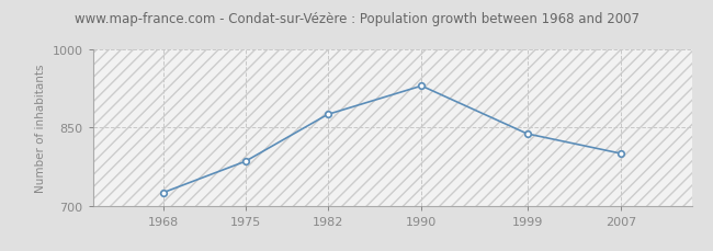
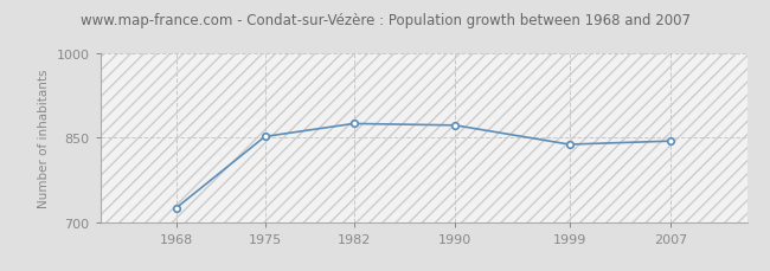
1975: 785 -> 852
1990: 930 -> 872
2007: 800 -> 844
